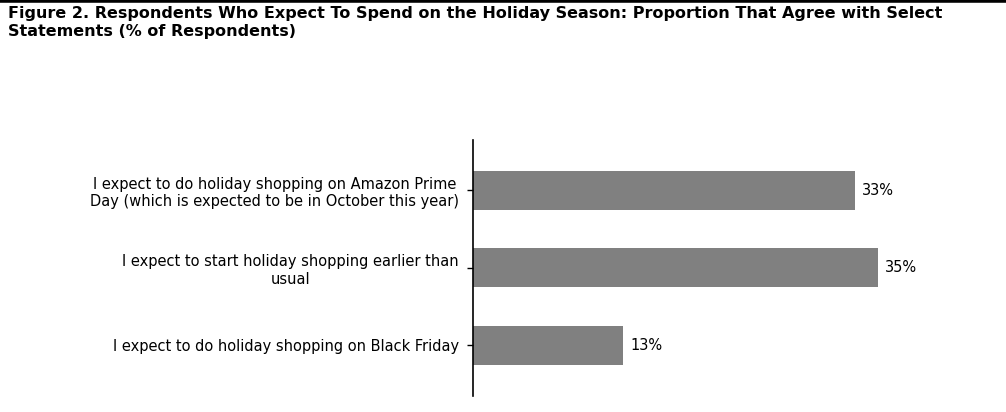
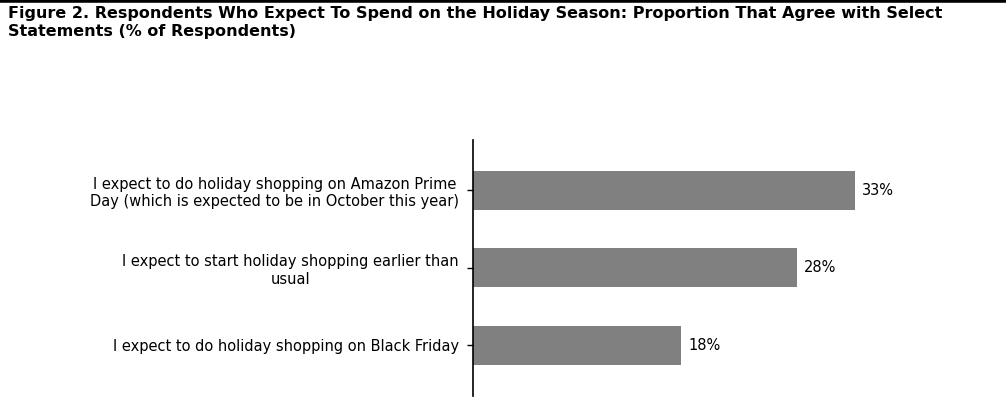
I expect to start holiday shopping earlier than usual: 35% -> 28%
I expect to do holiday shopping on Black Friday: 13% -> 18%
